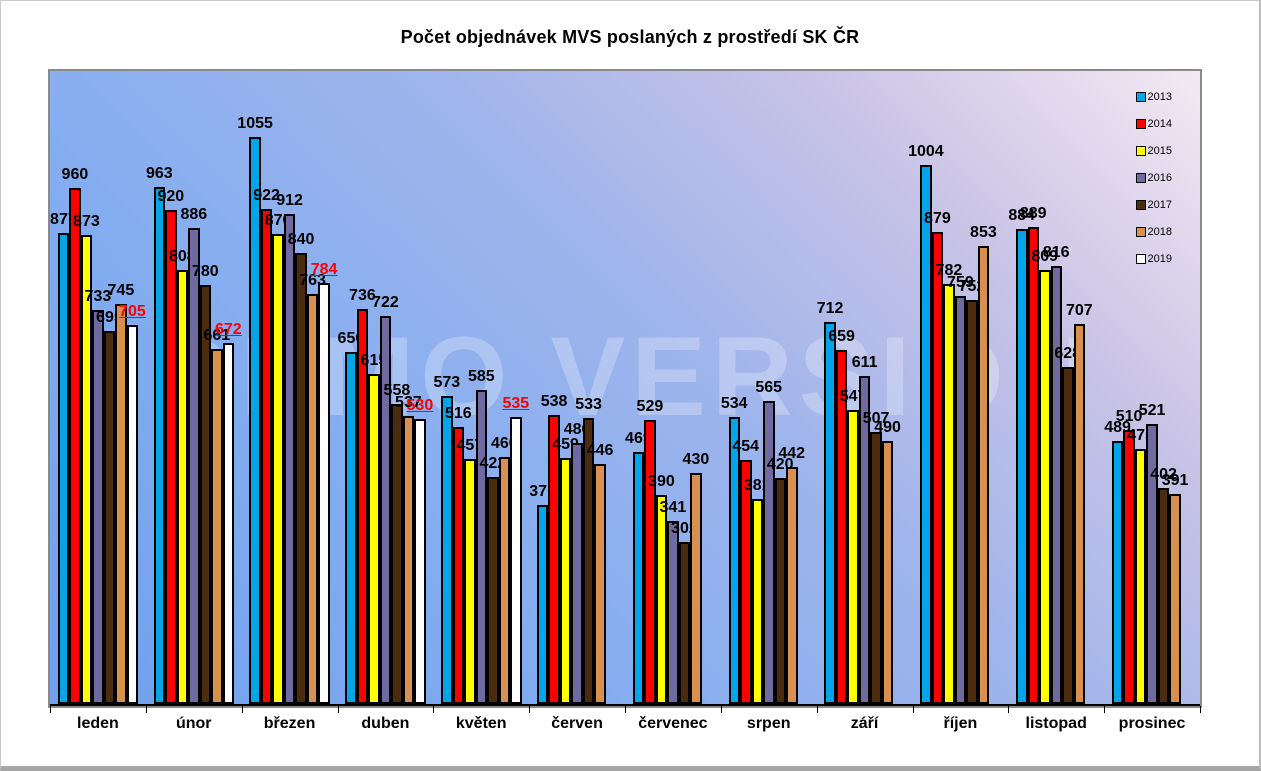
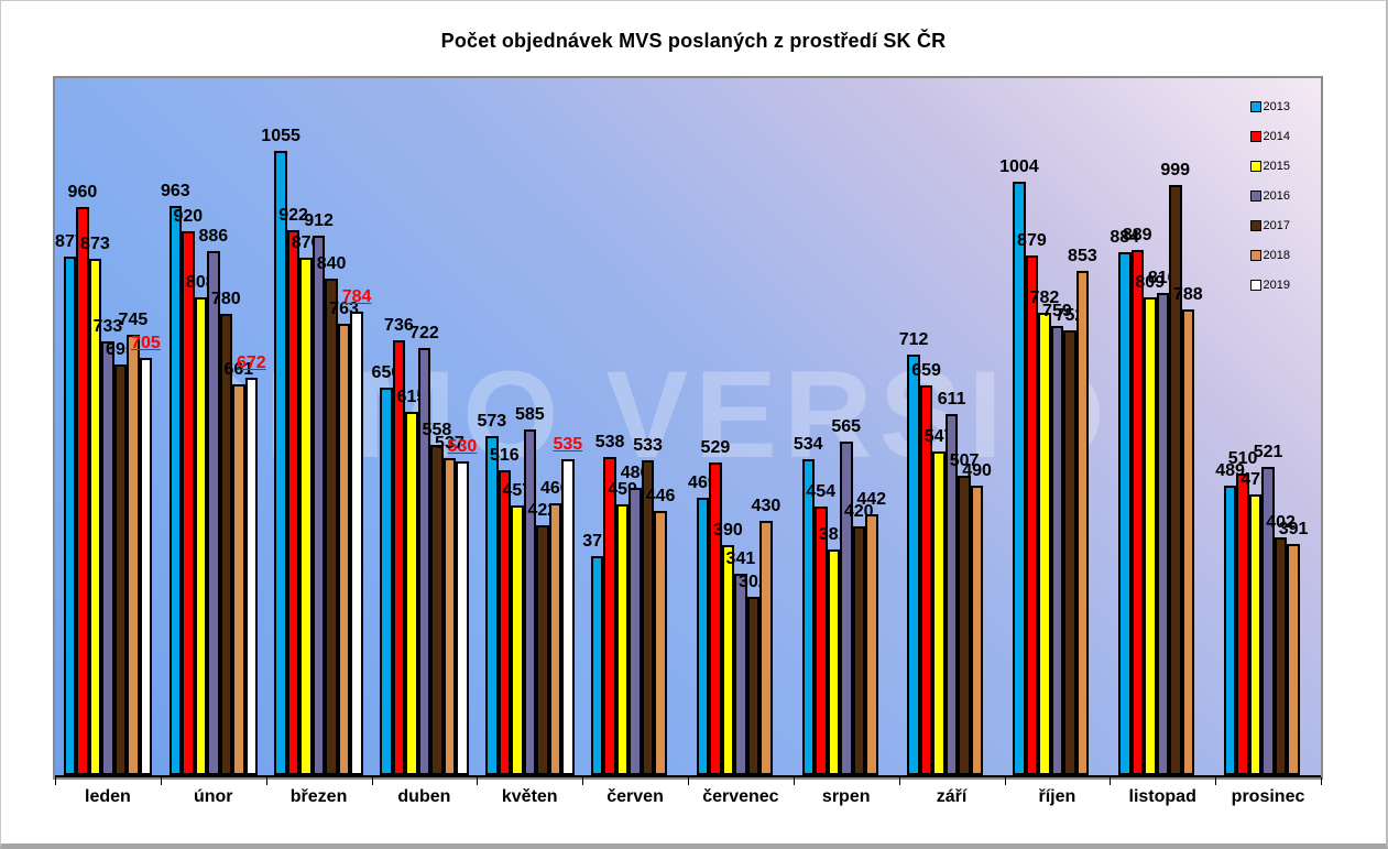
2017/listopad: 628 -> 999
2018/listopad: 707 -> 788
